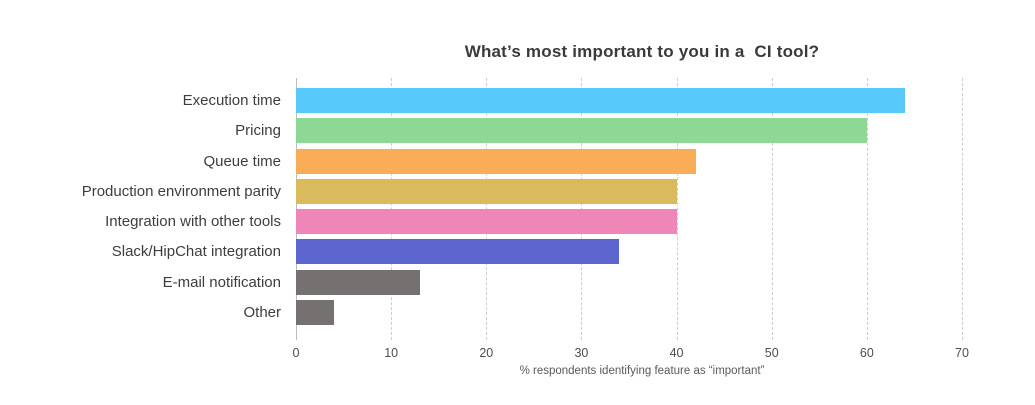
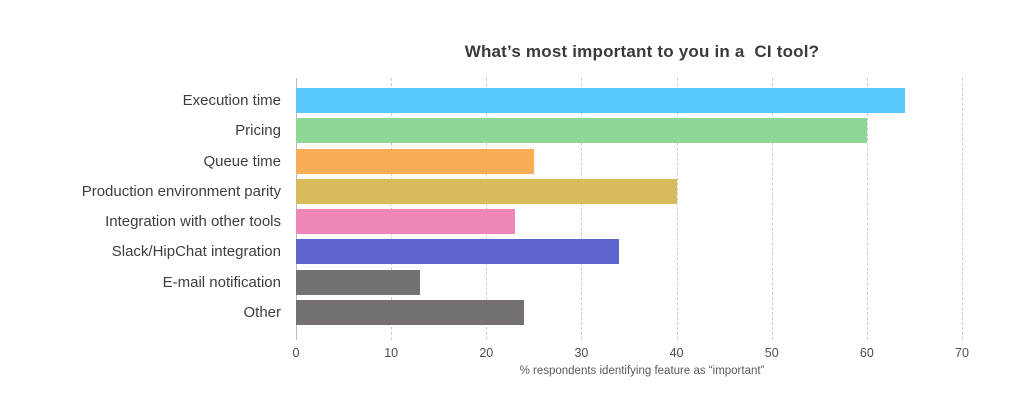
Queue time: 42 -> 25
Integration with other tools: 40 -> 23
Other: 4 -> 24
